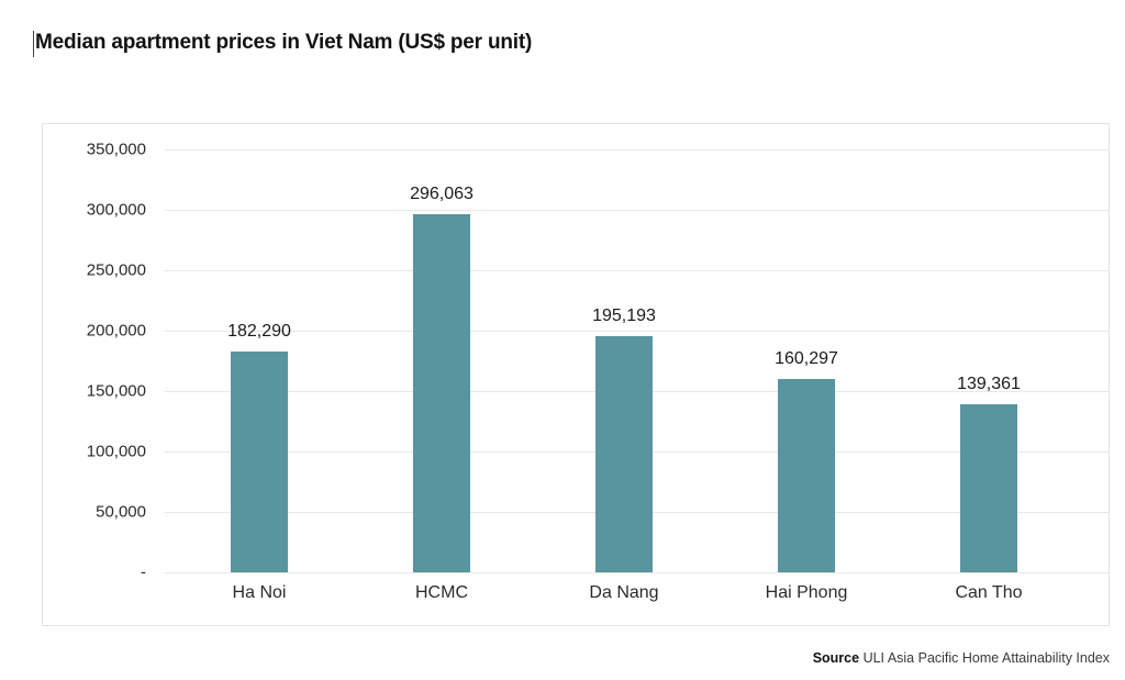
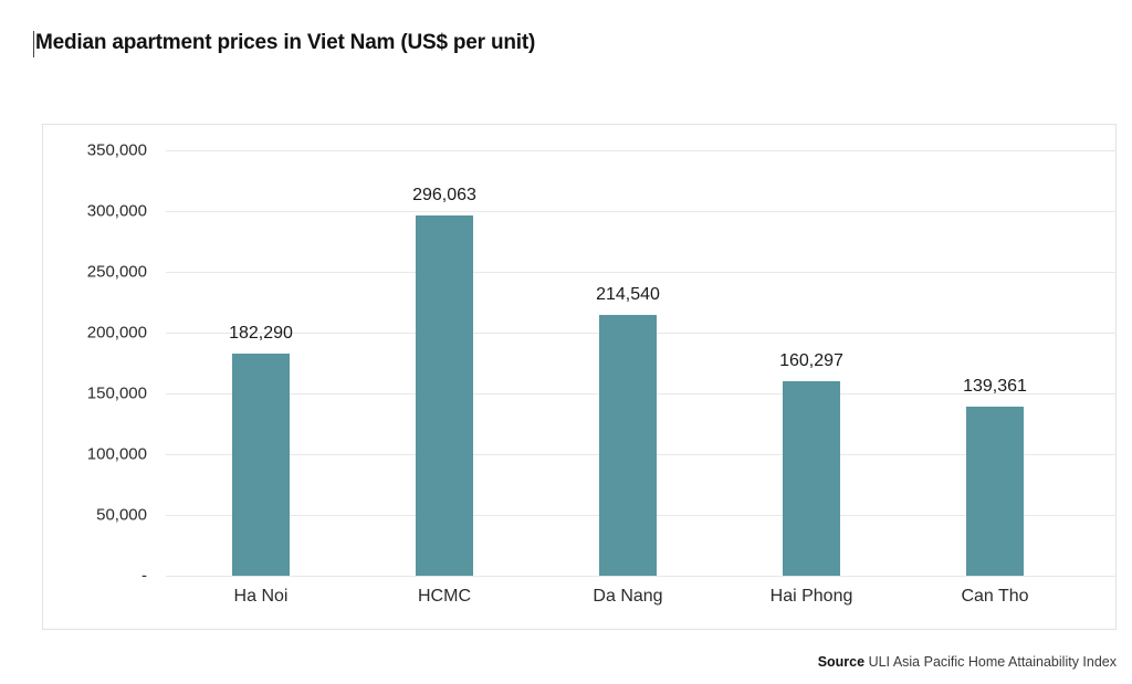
Da Nang: 195,193 -> 214,540
